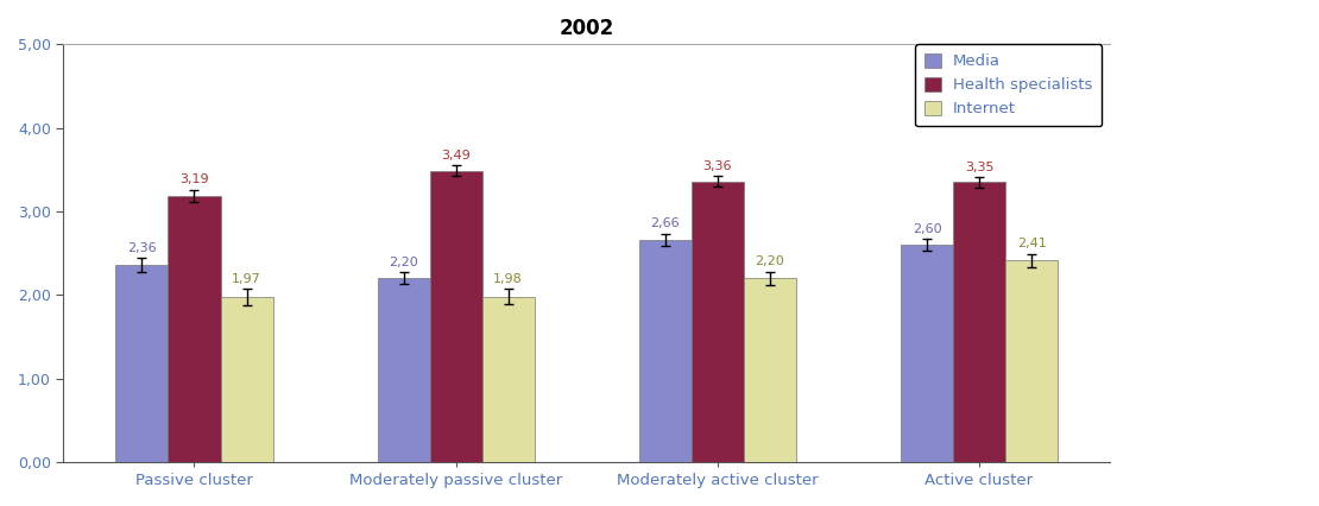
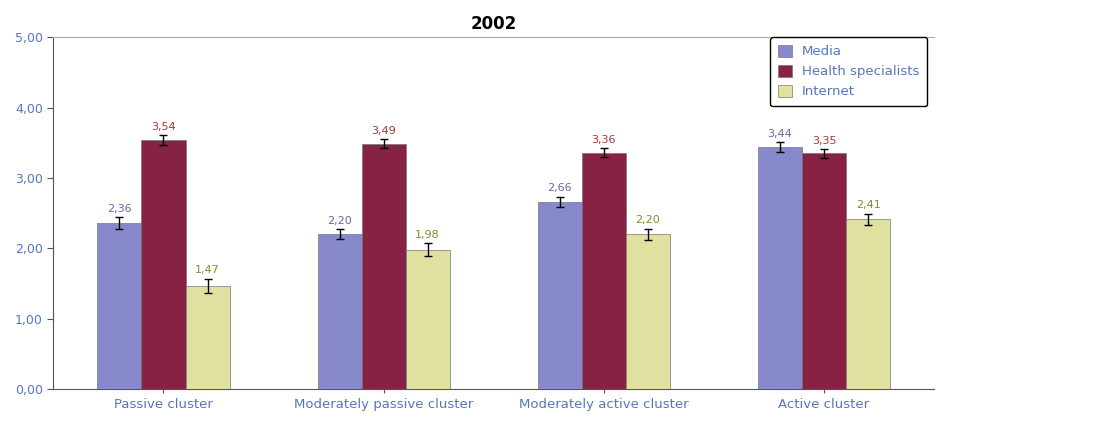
Health specialists/Passive cluster: 3,19 -> 3,54
Internet/Passive cluster: 1,97 -> 1,47
Media/Active cluster: 2,60 -> 3,44
